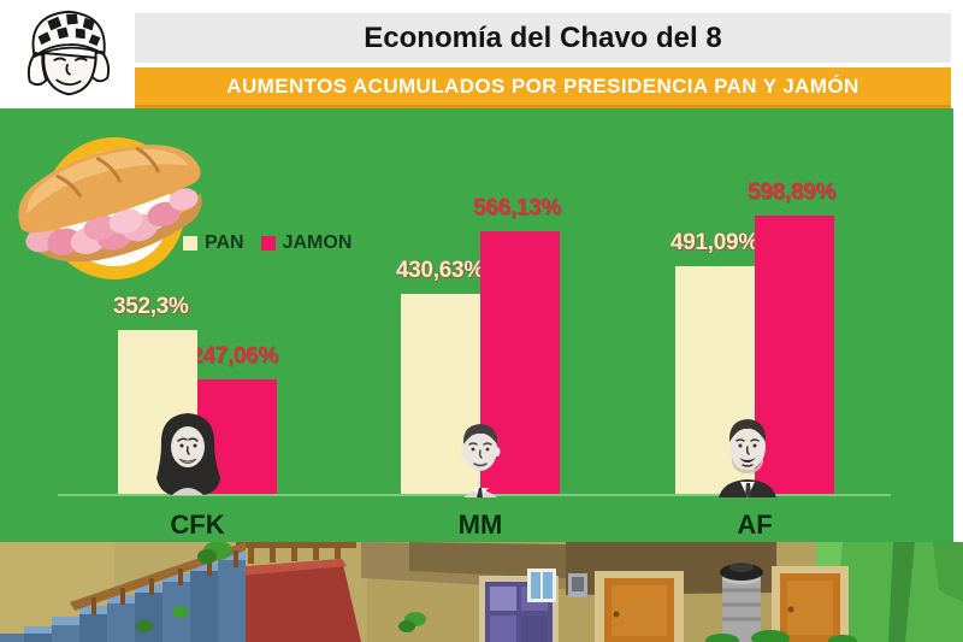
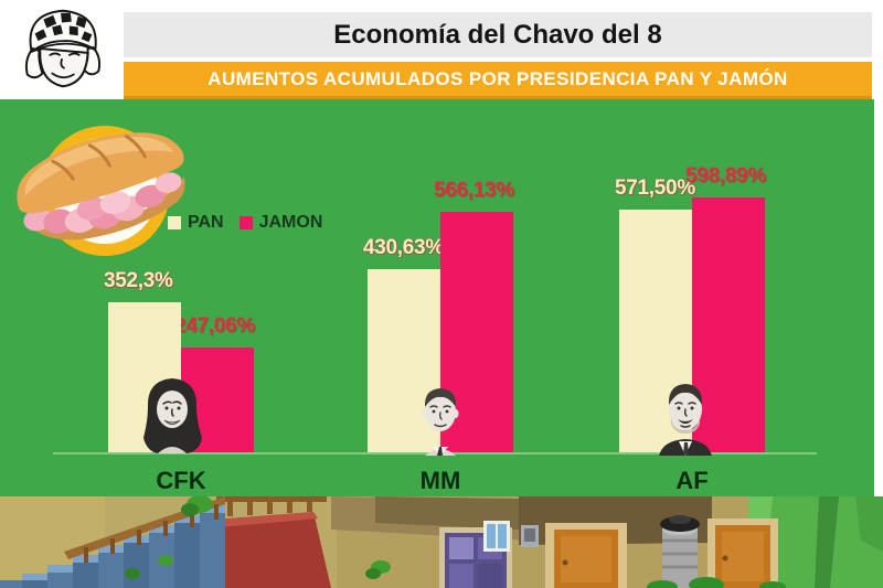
PAN/AF: 491,09% -> 571,50%
